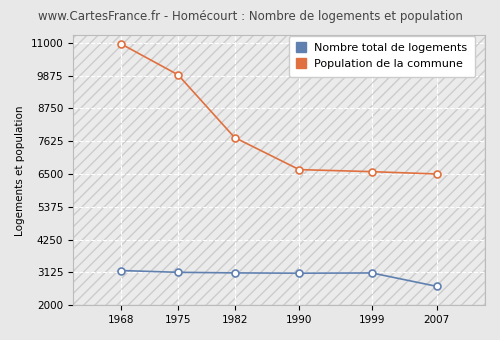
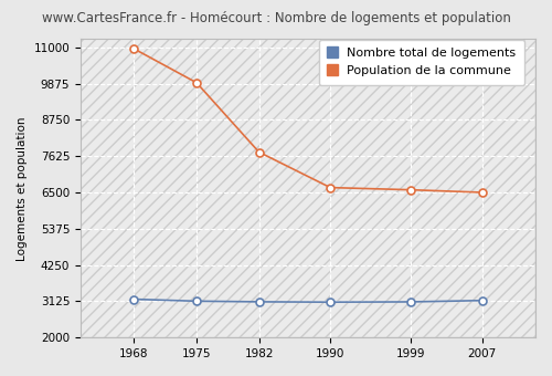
Nombre total de logements/2007: 2650 -> 3150
